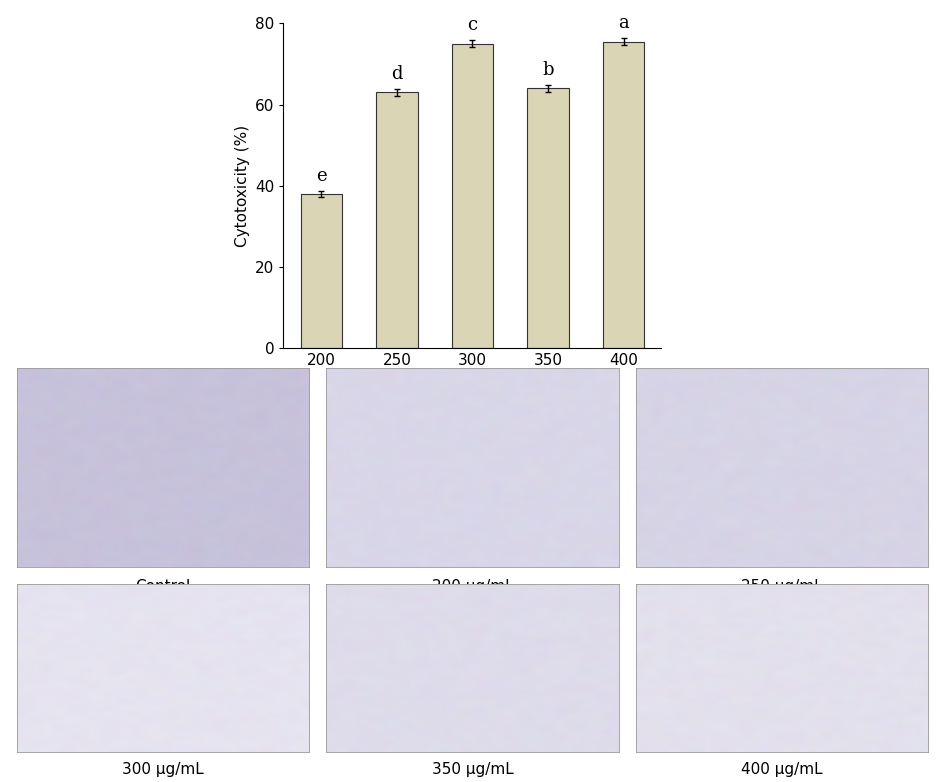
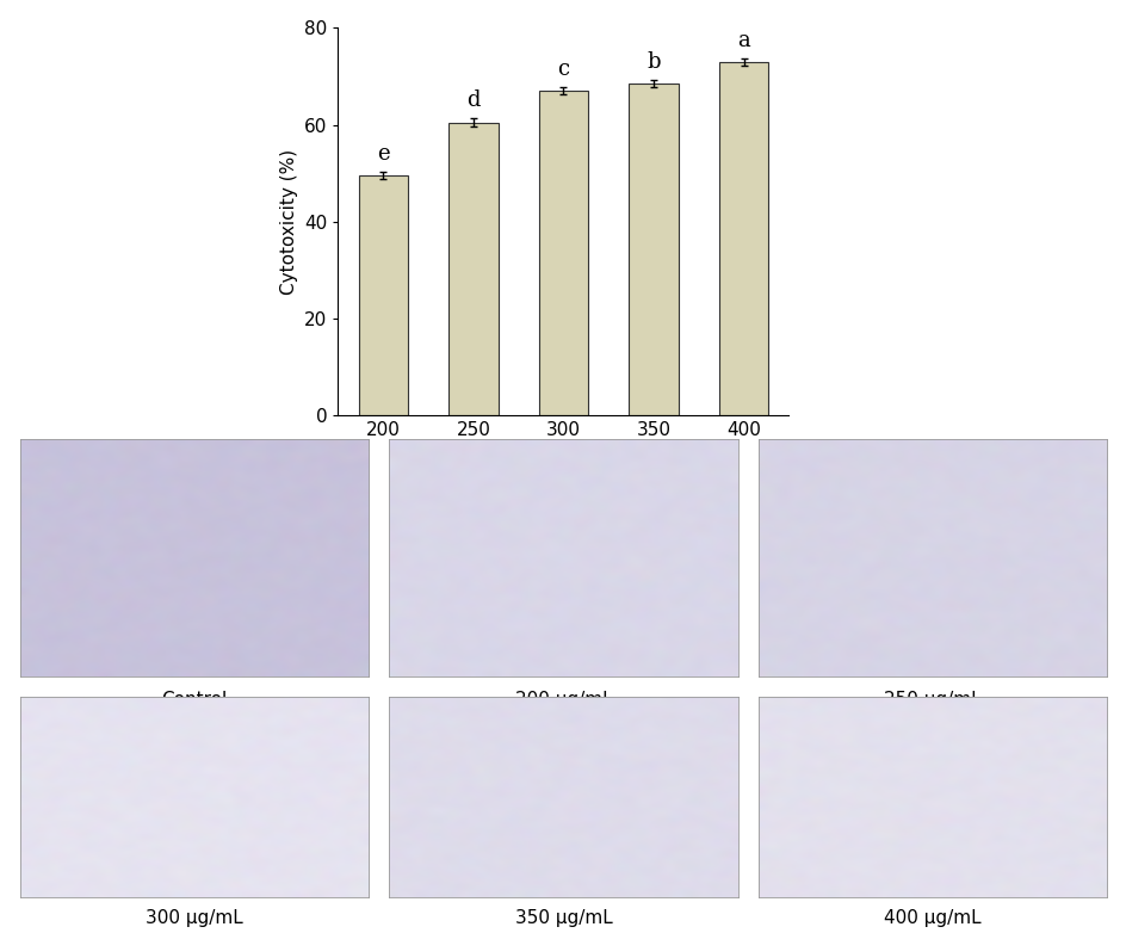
200: 38.0 -> 49.5
250: 63.0 -> 60.5
300: 75.0 -> 67.0
350: 64.0 -> 68.5
400: 75.5 -> 73.0
